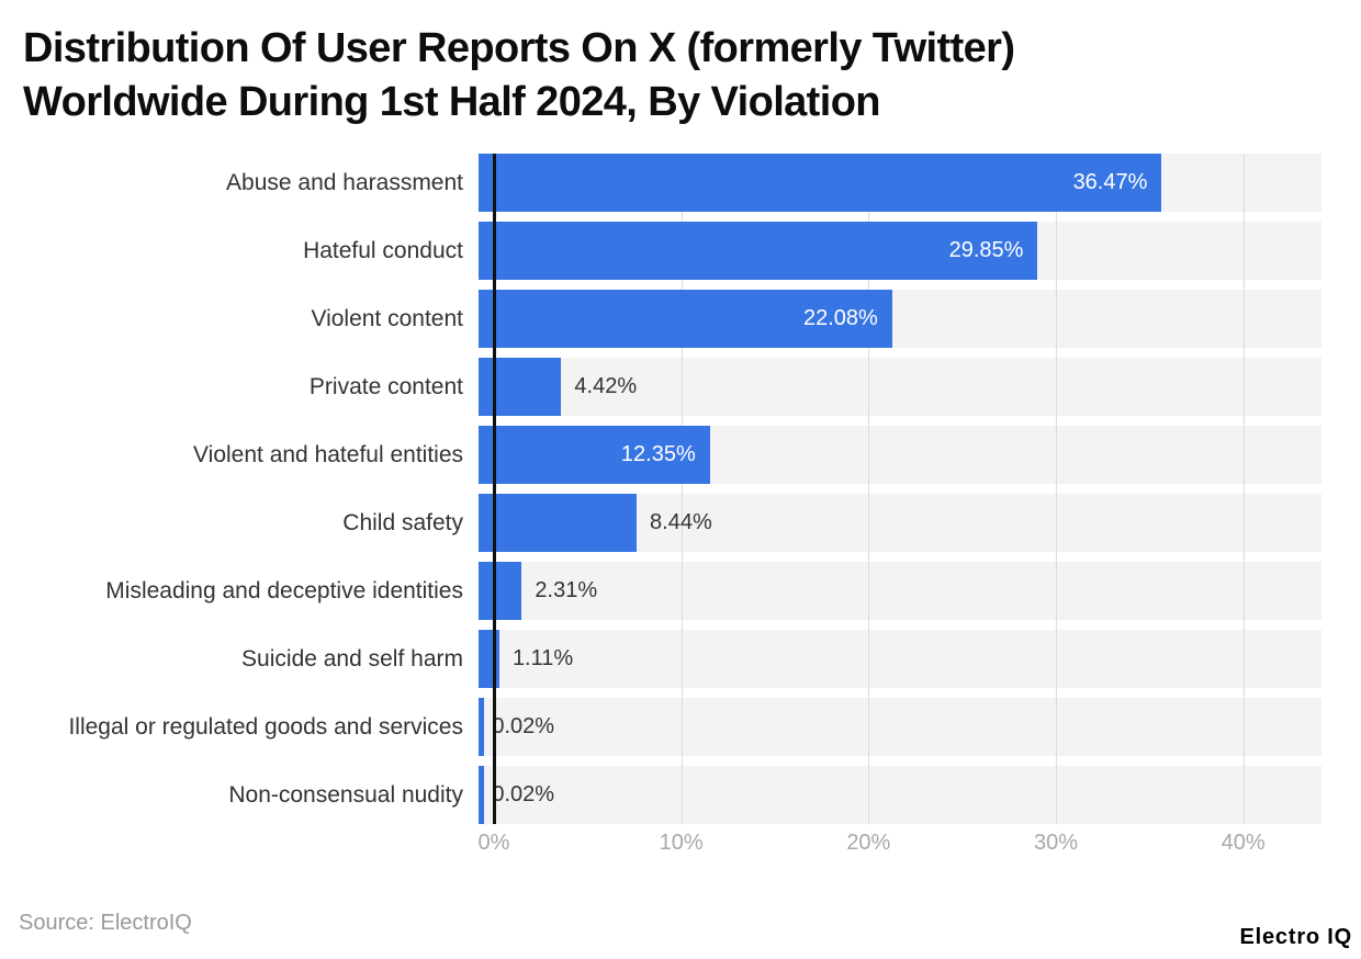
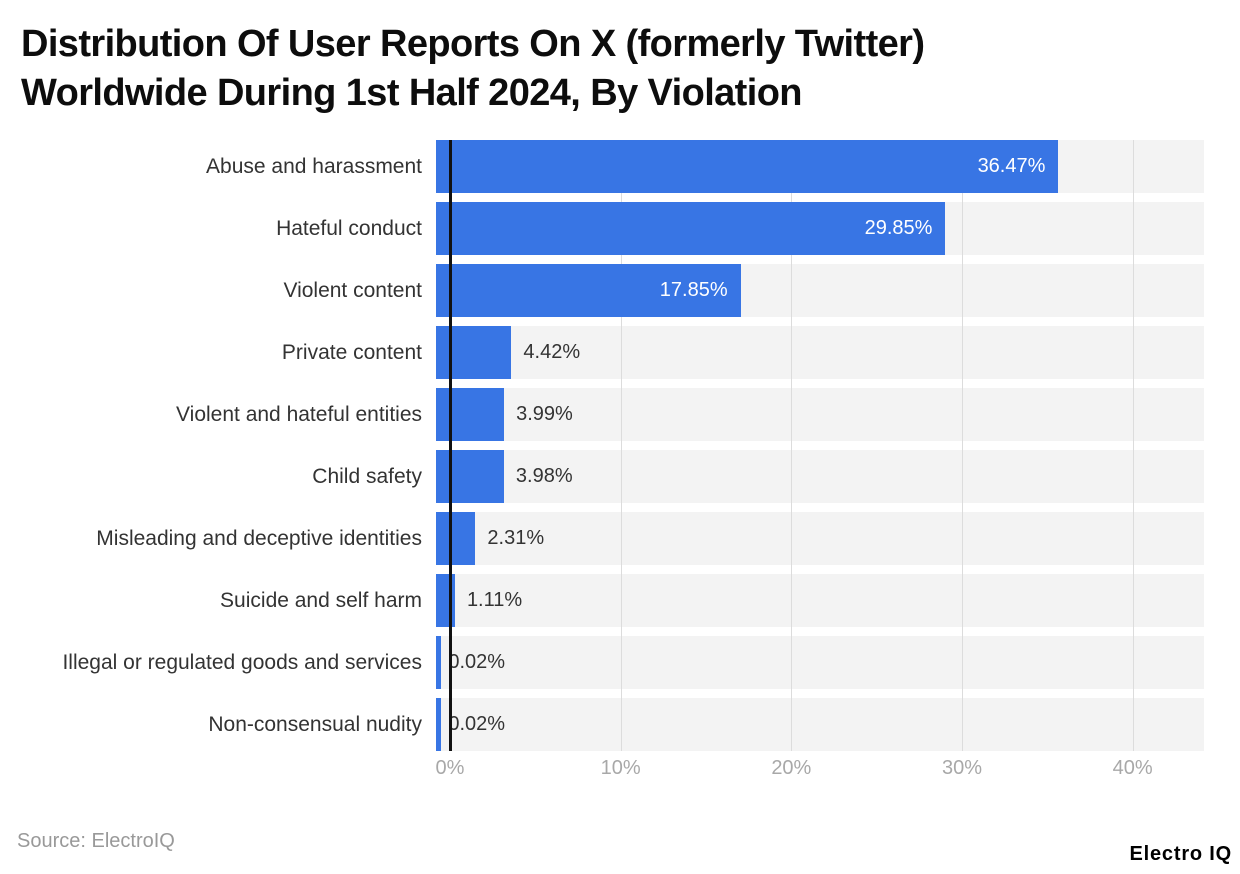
Violent content: 22.08% -> 17.85%
Violent and hateful entities: 12.35% -> 3.99%
Child safety: 8.44% -> 3.98%
